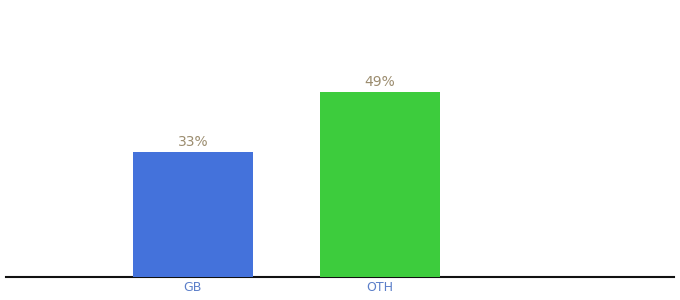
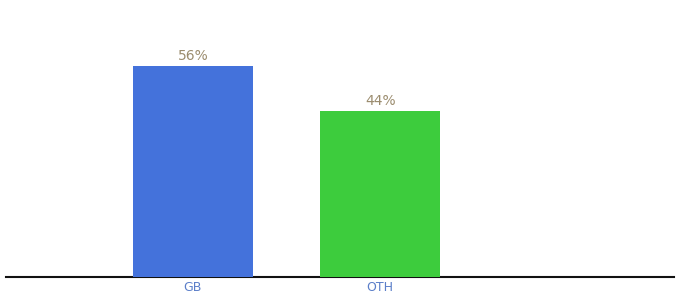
GB: 33% -> 56%
OTH: 49% -> 44%
